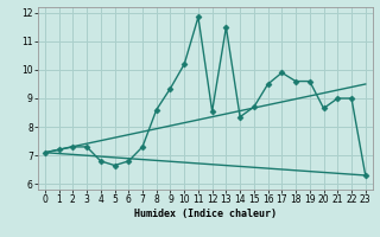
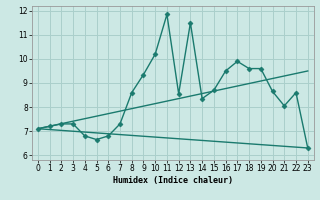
21: 9.00 -> 8.05
22: 9.00 -> 8.60
